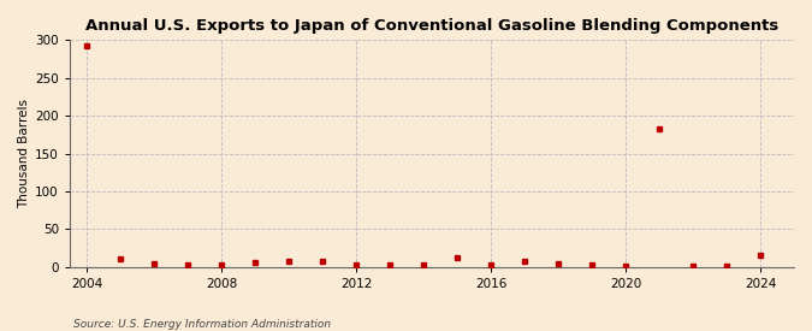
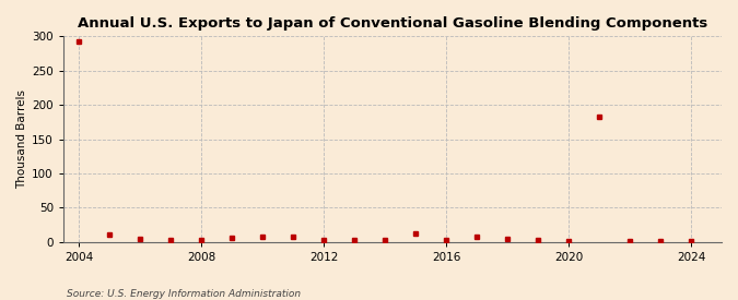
2024: 16 -> 1
